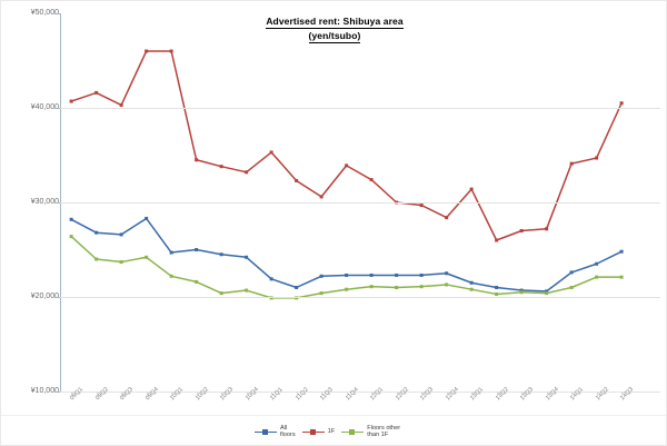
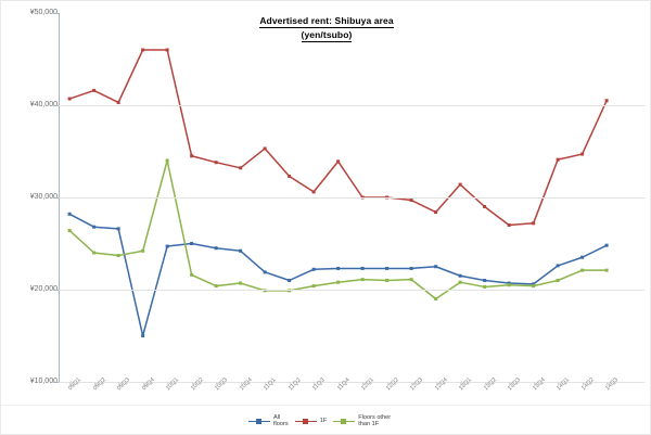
All floors/09Q4: ¥28000 -> ¥15000
Floors other than 1F/10Q1: ¥22000 -> ¥34000
1F/12Q1: ¥32000 -> ¥30000
Floors other than 1F/12Q4: ¥21000 -> ¥19000
1F/13Q2: ¥26000 -> ¥29000
